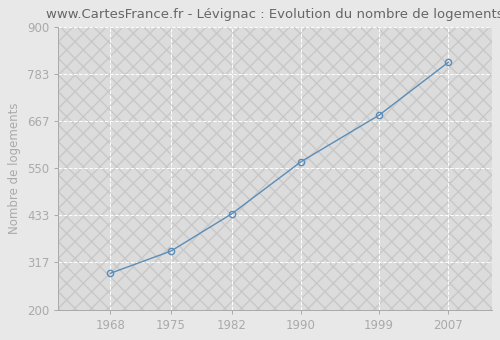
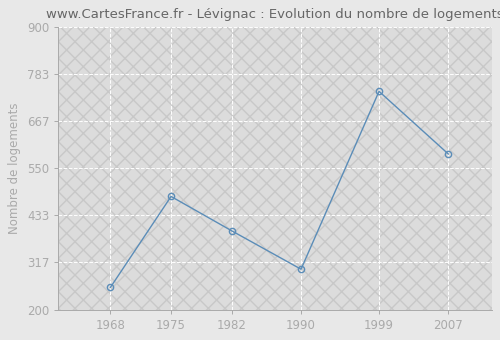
1968: 290 -> 255
1975: 345 -> 480
1982: 437 -> 395
1990: 566 -> 300
1999: 681 -> 740
2007: 812 -> 585
